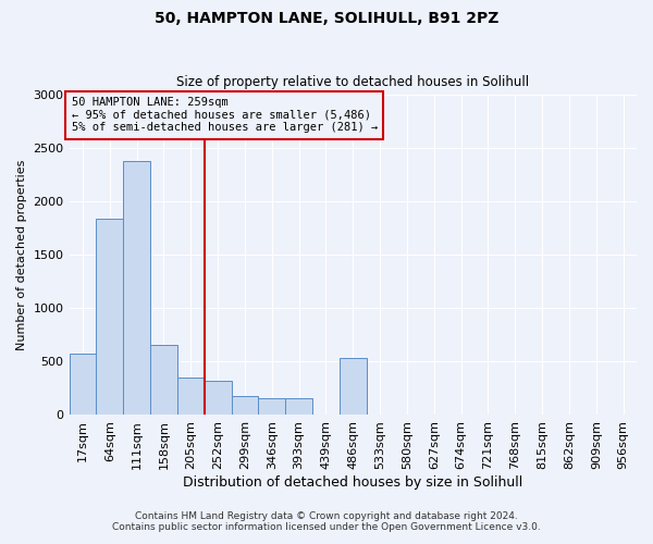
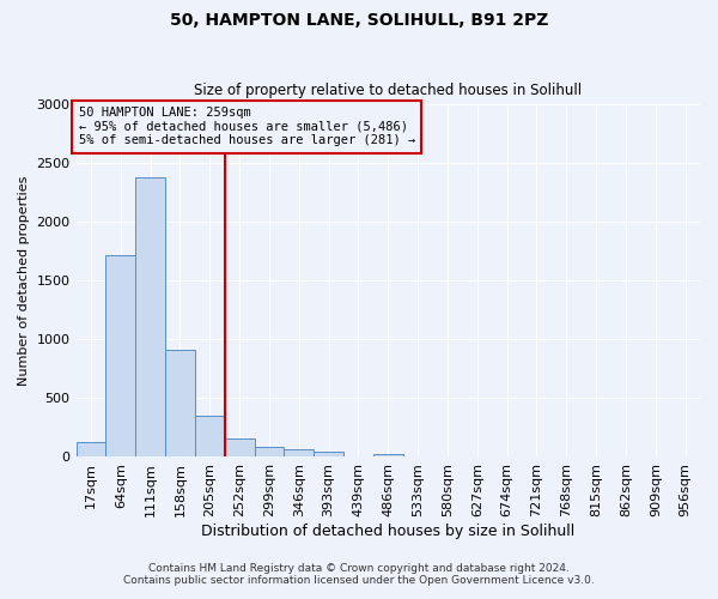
17sqm: 580 -> 130
64sqm: 1840 -> 1720
158sqm: 660 -> 910
252sqm: 320 -> 160
299sqm: 180 -> 80
346sqm: 160 -> 60
393sqm: 160 -> 40
486sqm: 540 -> 20
